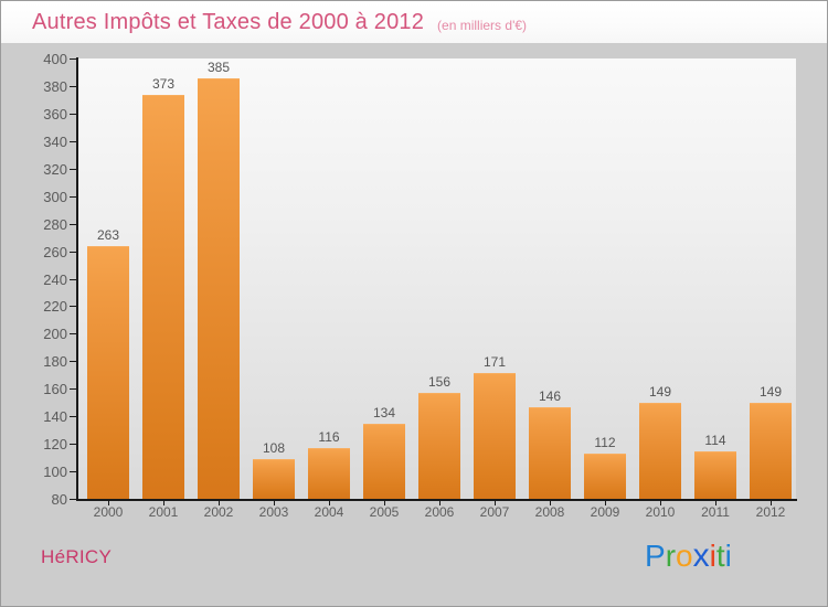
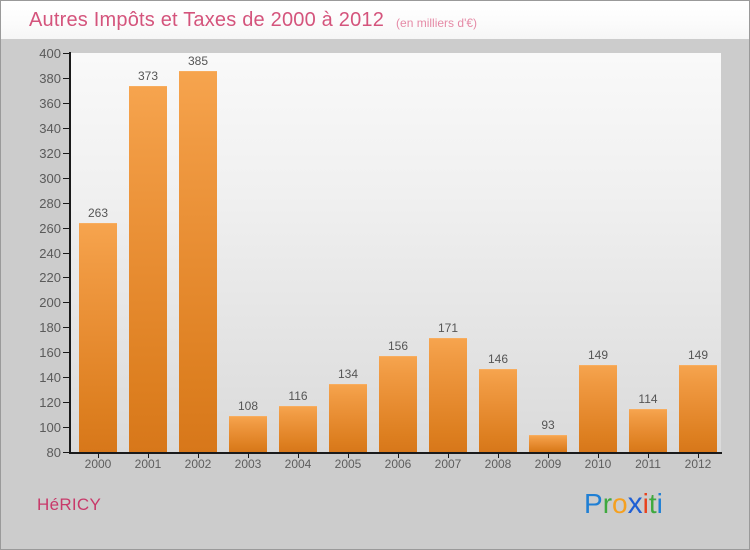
2009: 112 -> 93
